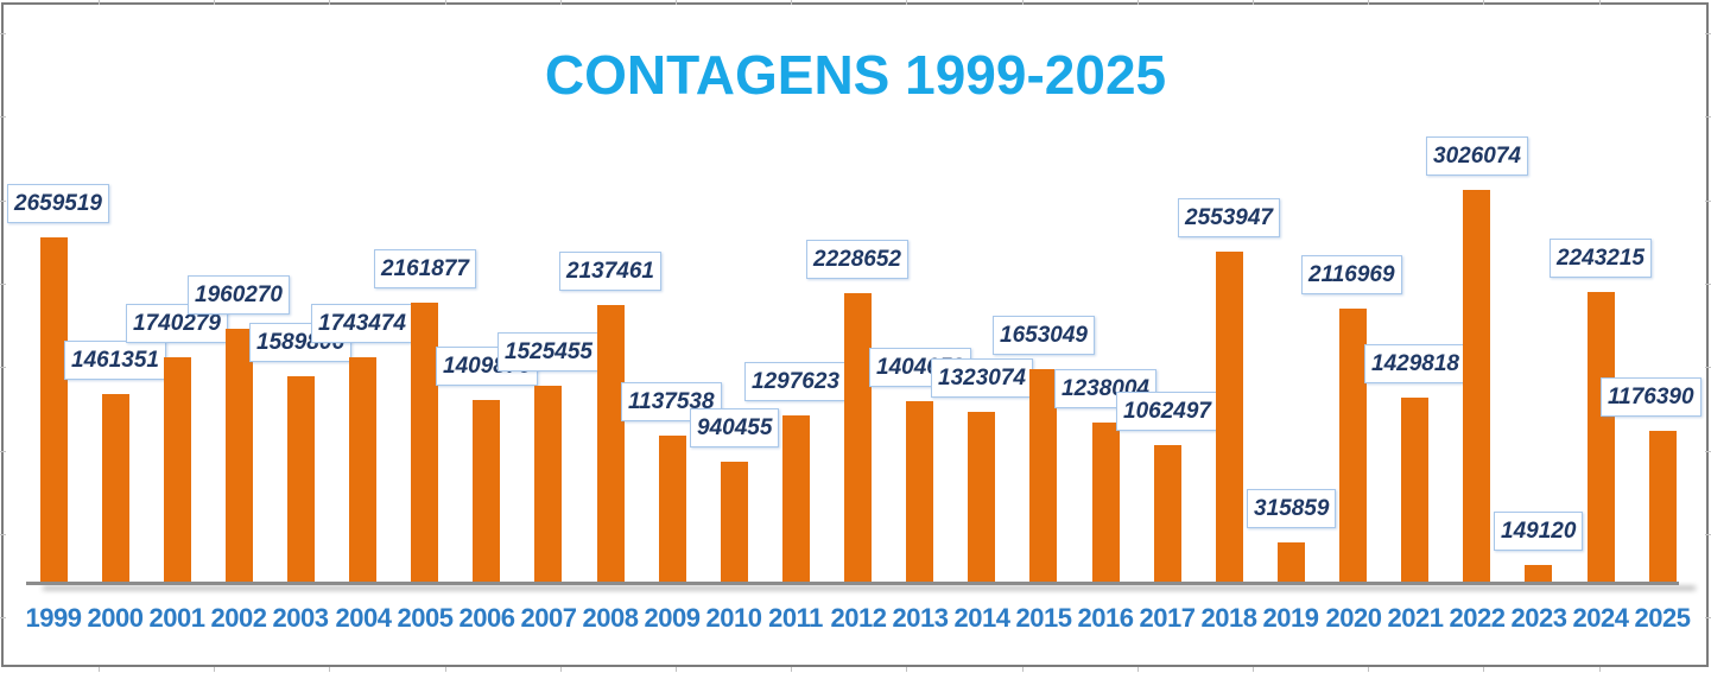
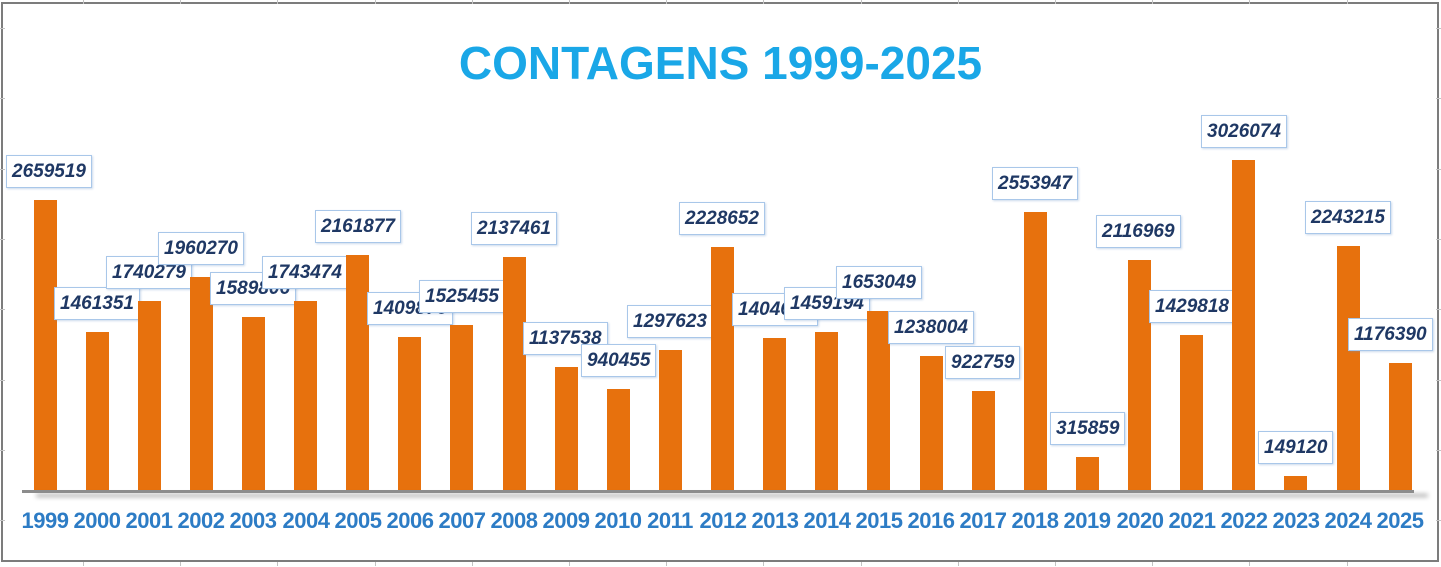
2014: 1323074 -> 1459194
2017: 1062497 -> 922759
